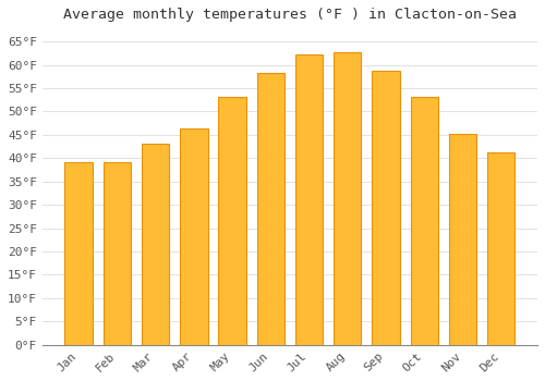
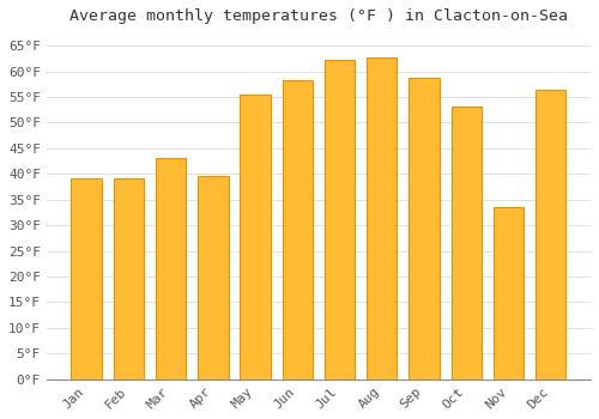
Apr: 46.4°F -> 39.5°F
May: 53.1°F -> 55.5°F
Nov: 45.3°F -> 33.5°F
Dec: 41.2°F -> 56.5°F
